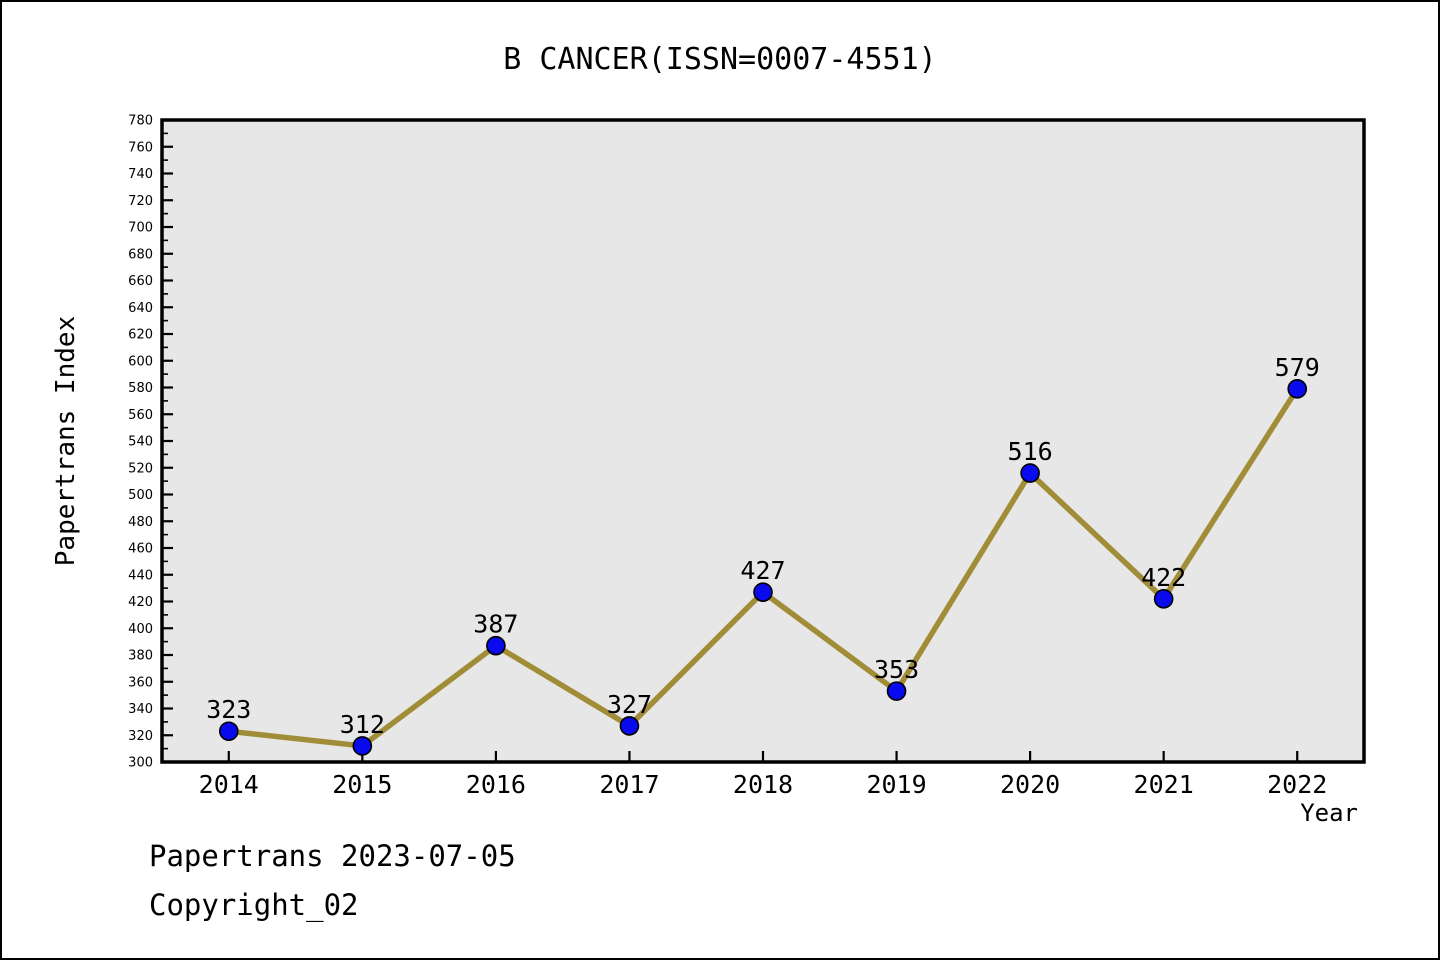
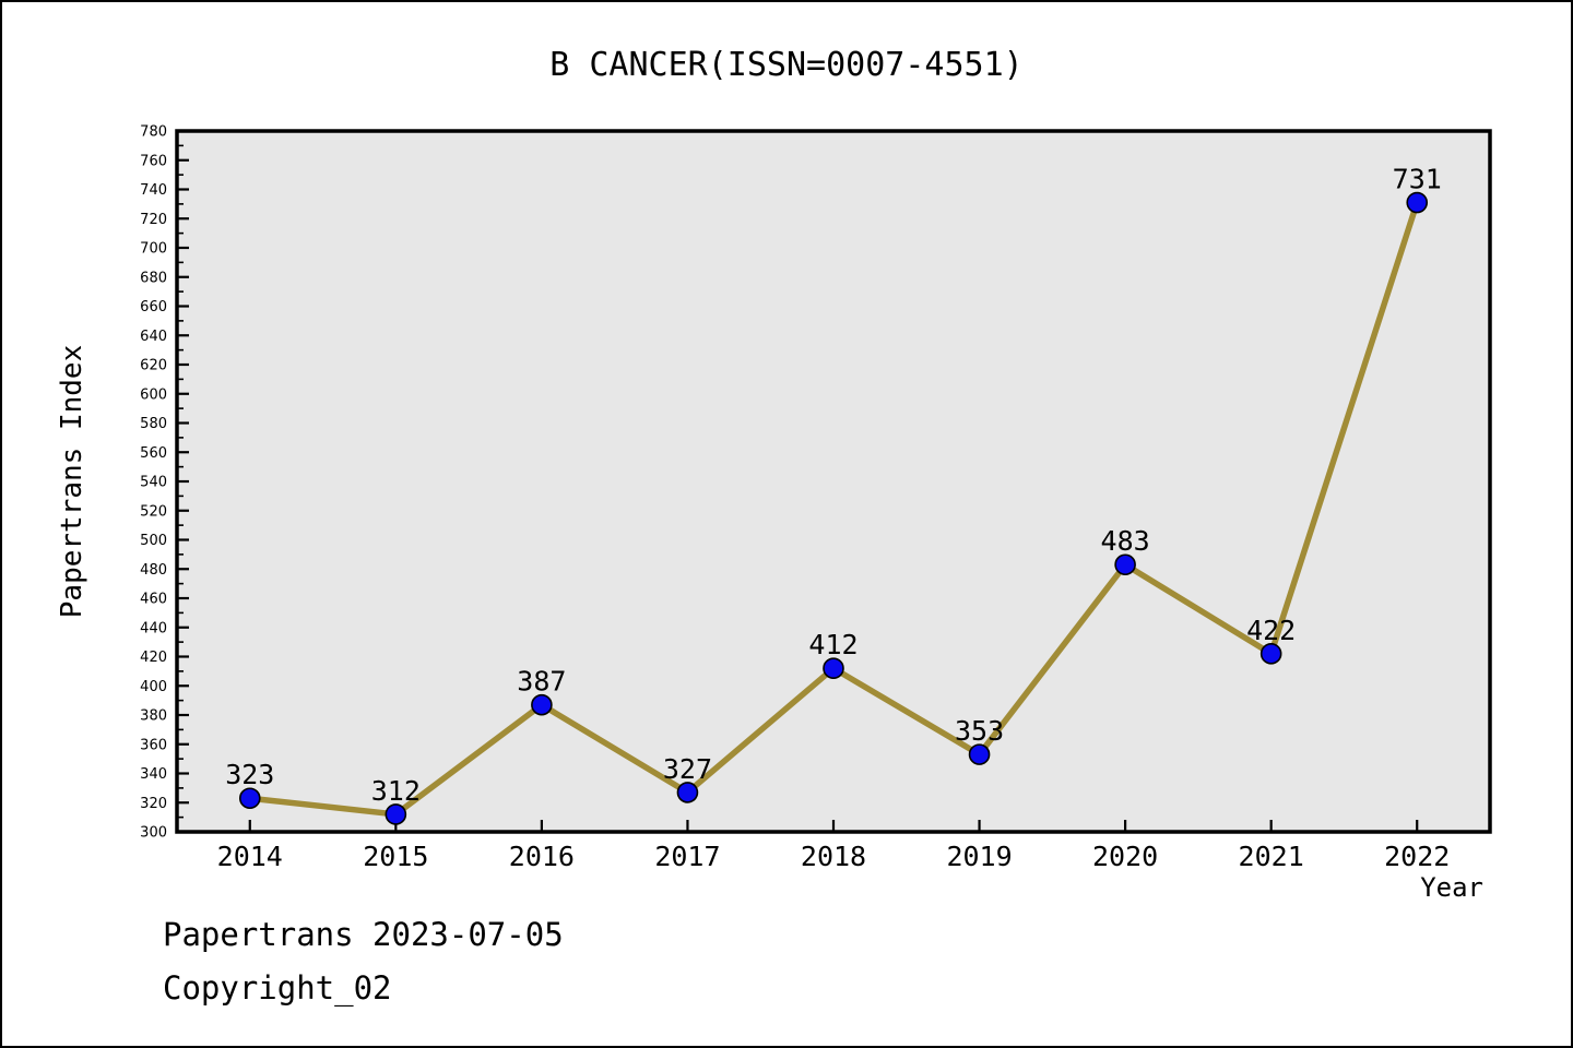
2018: 427 -> 412
2020: 516 -> 483
2022: 579 -> 731
